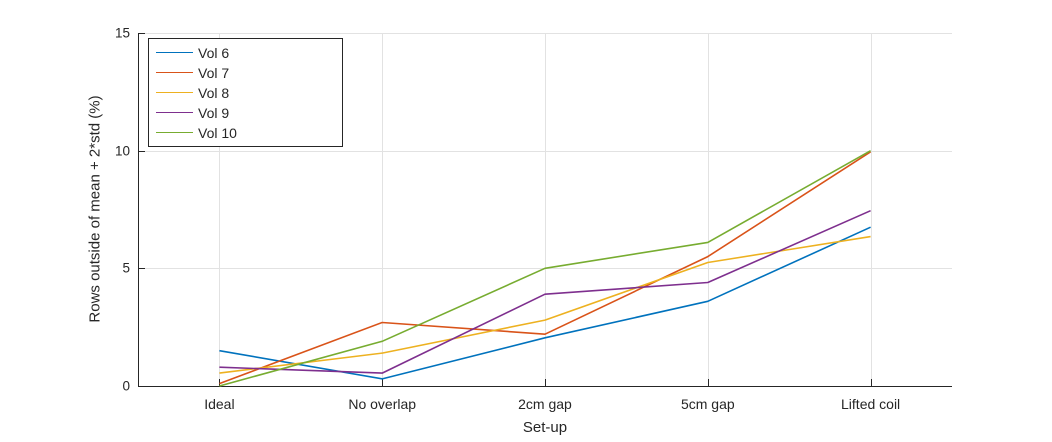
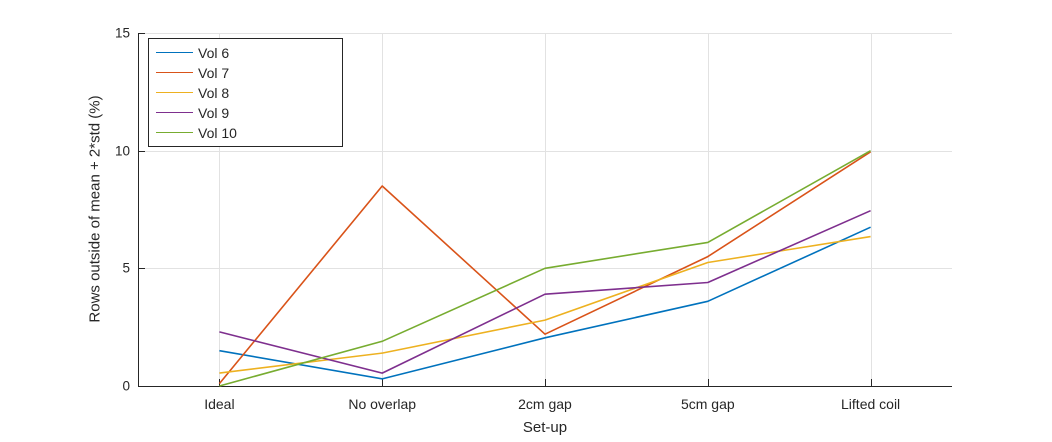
Vol 9/Ideal: 0.8 -> 2.3
Vol 7/No overlap: 2.7 -> 8.5
